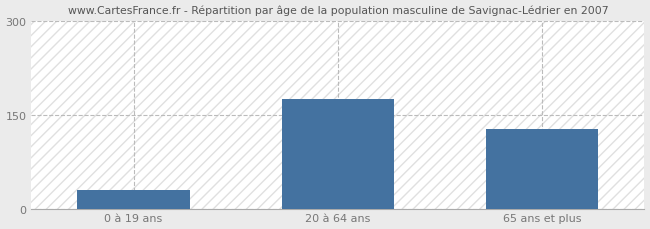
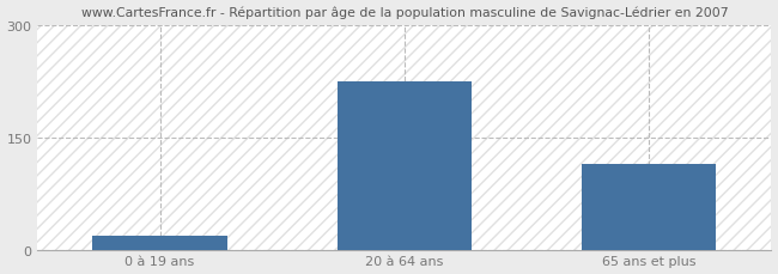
0 à 19 ans: 30 -> 18
20 à 64 ans: 175 -> 226
65 ans et plus: 128 -> 114
